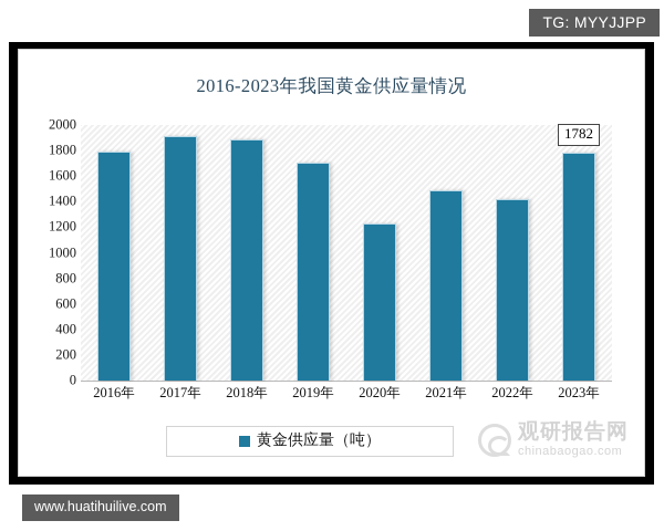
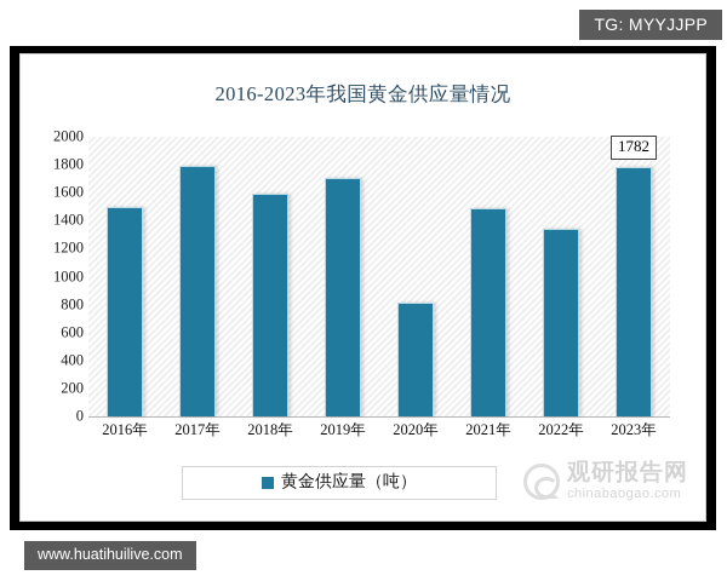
2016年: 1790 -> 1500
2017年: 1910 -> 1790
2018年: 1890 -> 1590
2020年: 1230 -> 810
2022年: 1420 -> 1340
